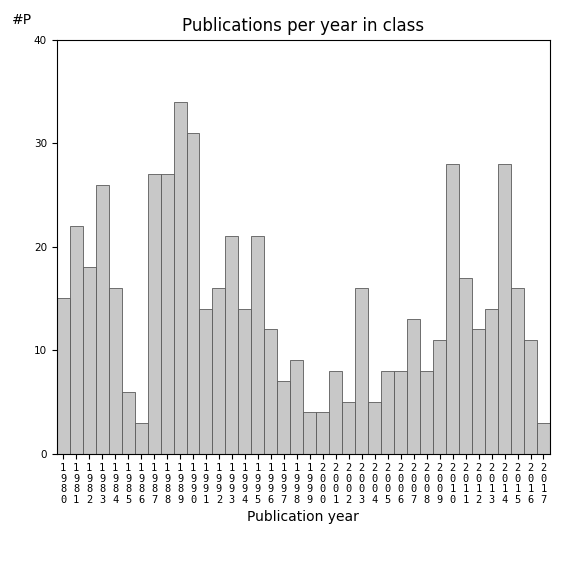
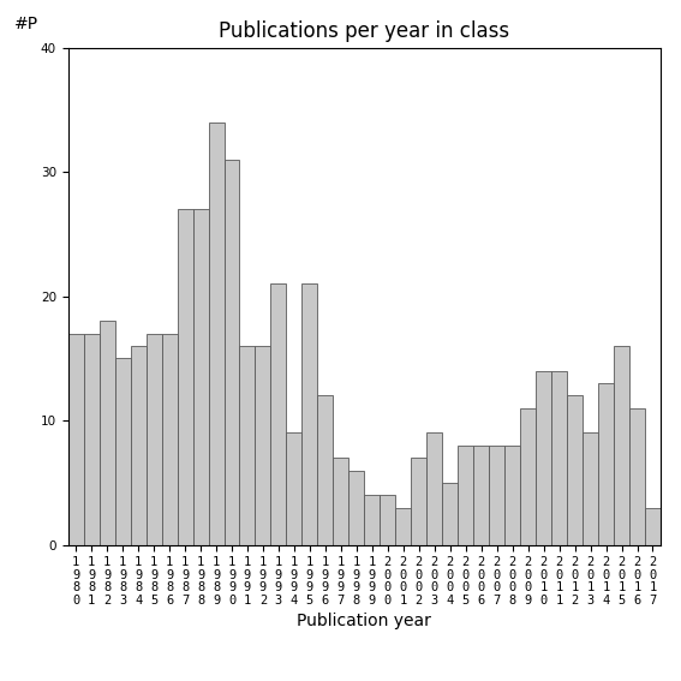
1 9 8 0: 15 -> 17
1 9 8 1: 22 -> 17
1 9 8 3: 26 -> 15
1 9 8 5: 6 -> 17
1 9 8 6: 3 -> 17
1 9 9 1: 14 -> 16
1 9 9 4: 14 -> 9
1 9 9 8: 9 -> 6
2 0 0 1: 8 -> 3
2 0 0 2: 5 -> 7
2 0 0 3: 16 -> 9
2 0 0 7: 13 -> 8
2 0 1 0: 28 -> 14
2 0 1 1: 17 -> 14
2 0 1 3: 14 -> 9
2 0 1 4: 28 -> 13
